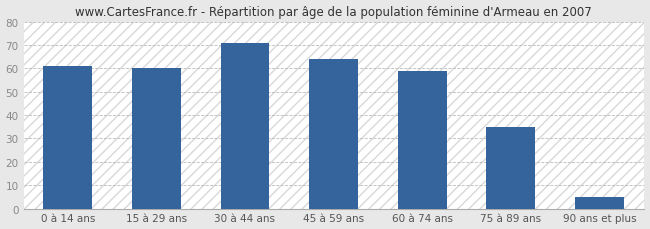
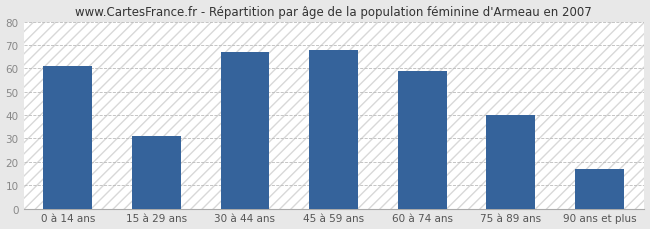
15 à 29 ans: 60 -> 31
30 à 44 ans: 71 -> 67
45 à 59 ans: 64 -> 68
75 à 89 ans: 35 -> 40
90 ans et plus: 5 -> 17
